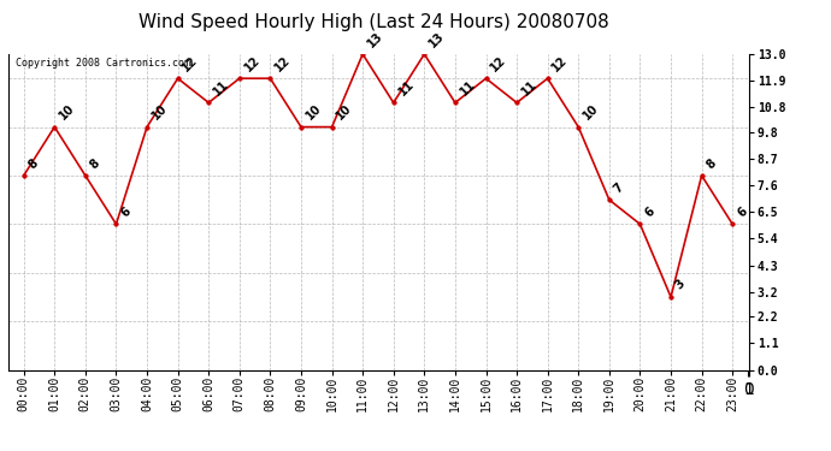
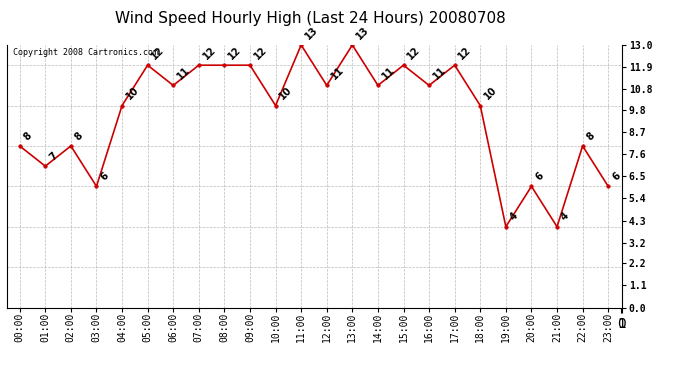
01:00: 10 -> 7
09:00: 10 -> 12
19:00: 7 -> 4
21:00: 3 -> 4
